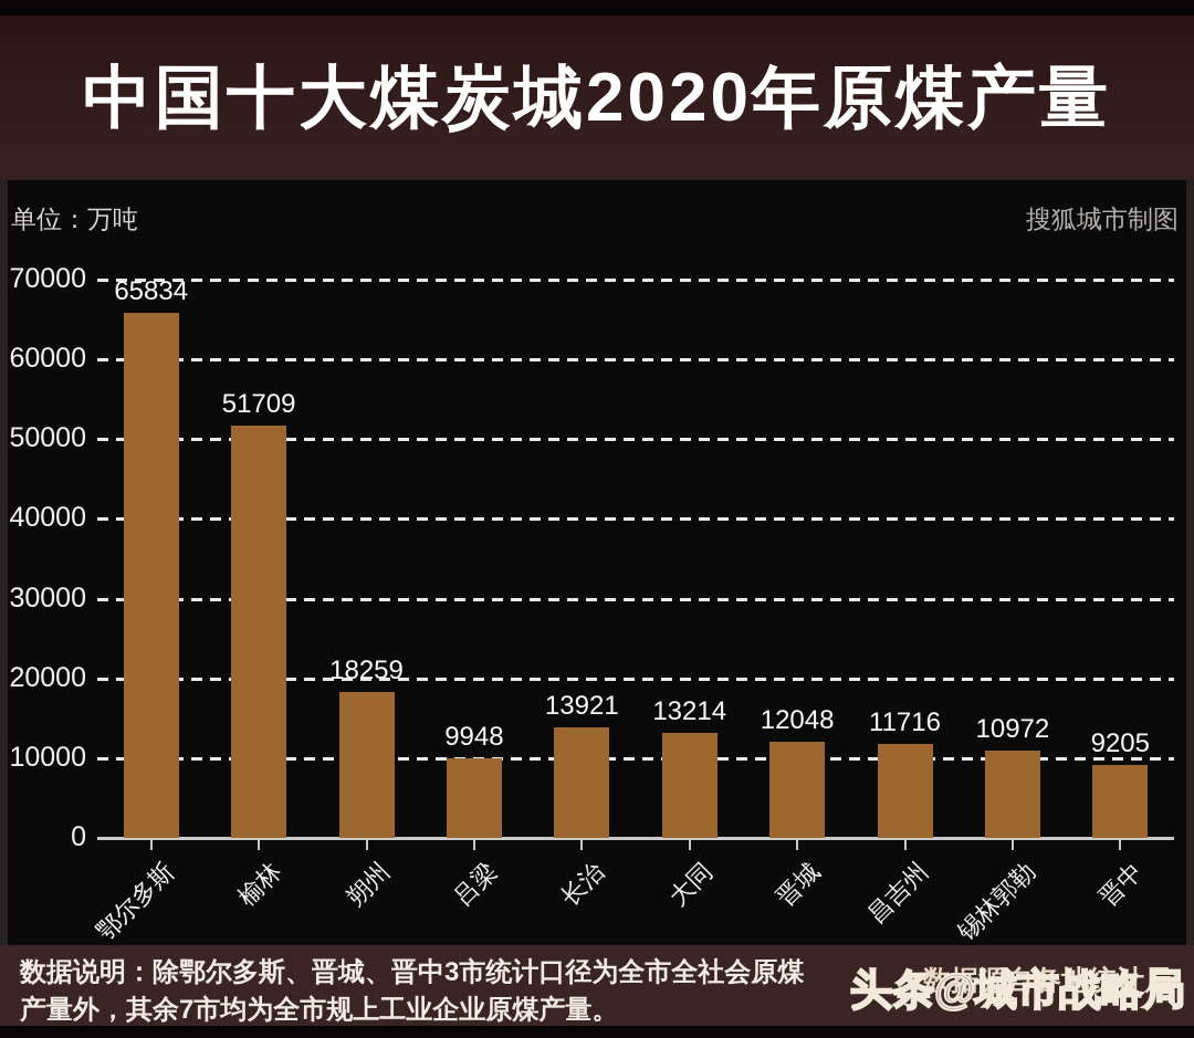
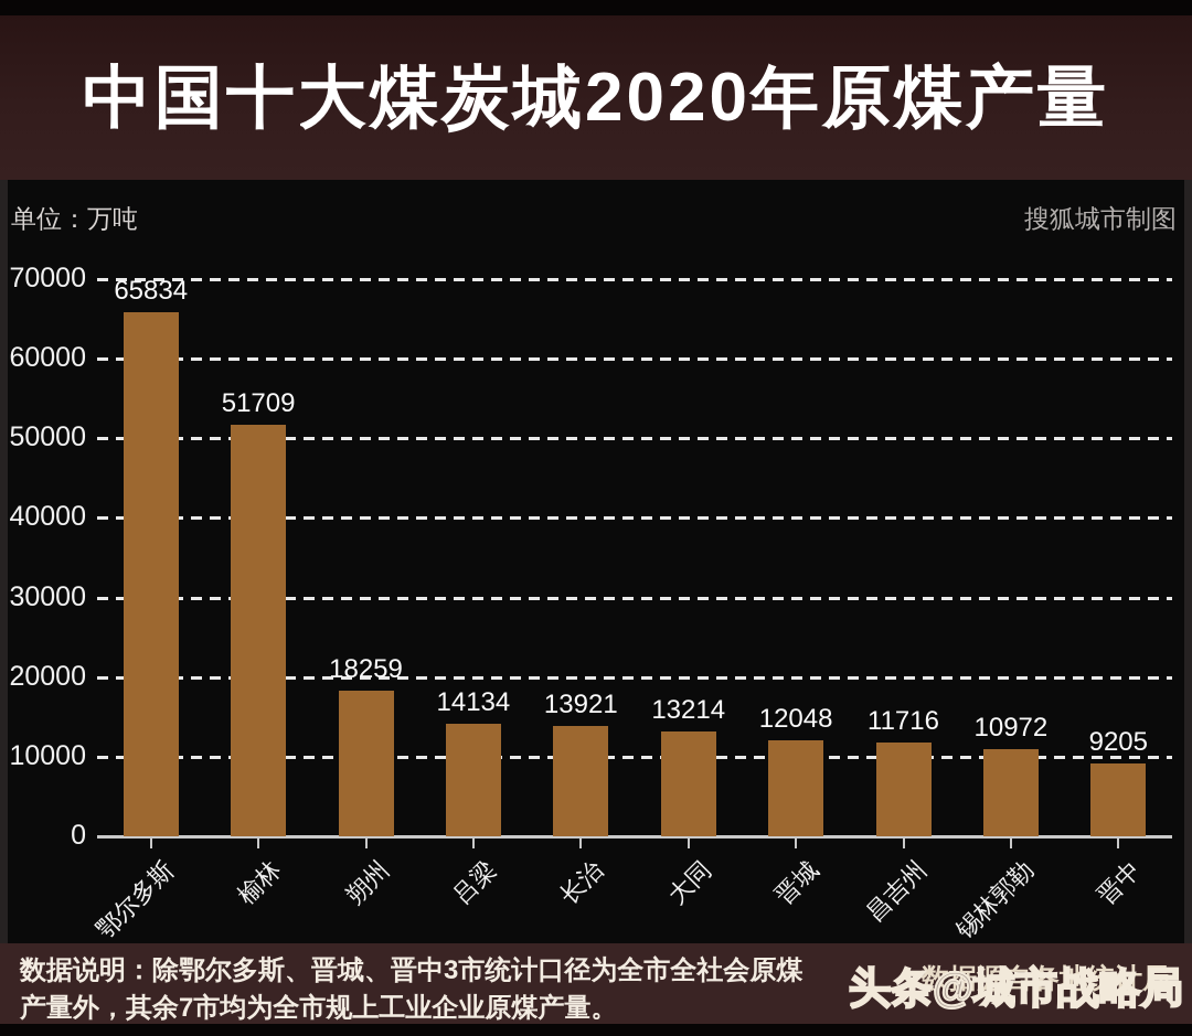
吕梁: 9948 -> 14134
